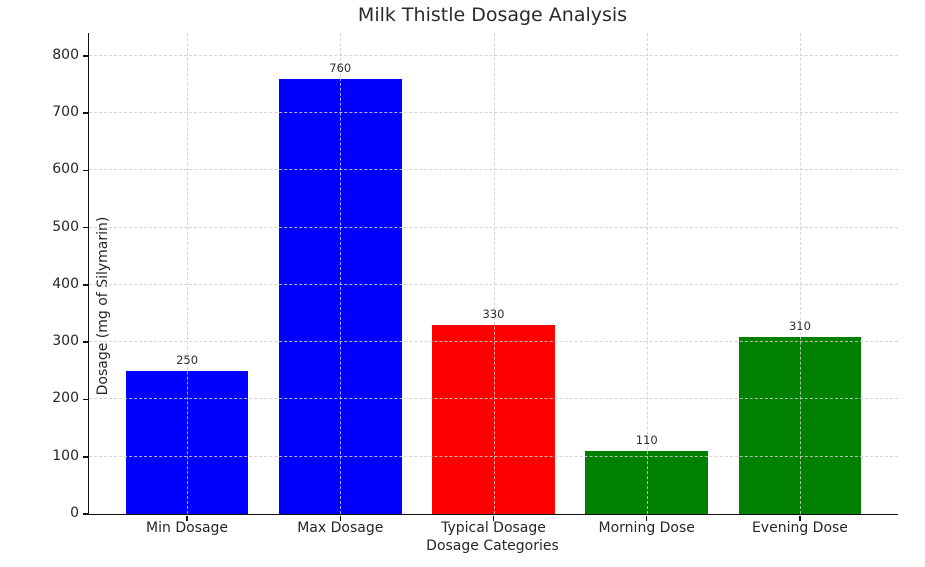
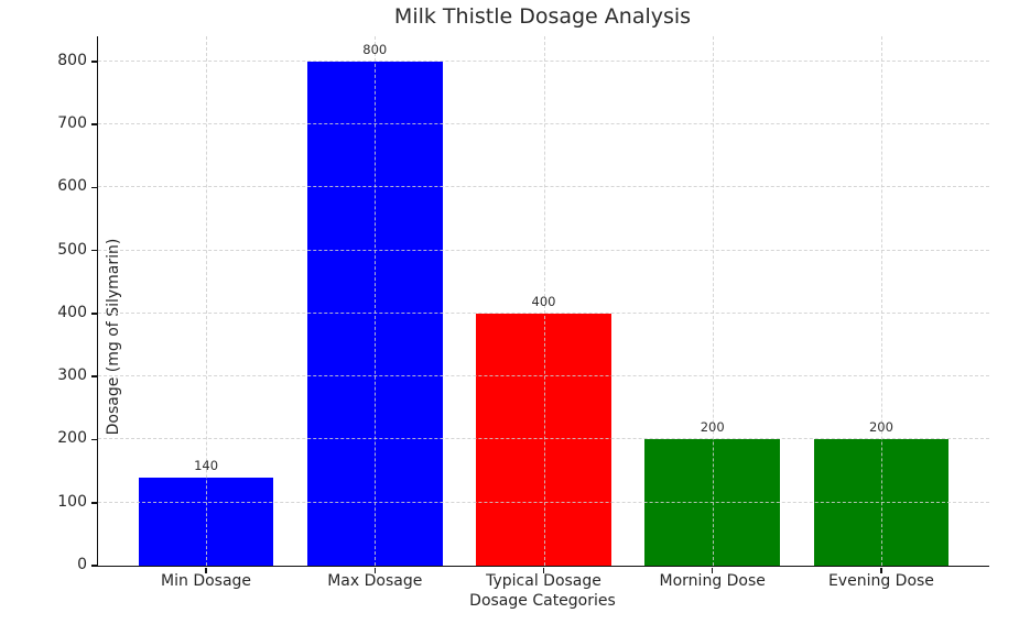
Min Dosage: 250 -> 140
Max Dosage: 760 -> 800
Typical Dosage: 330 -> 400
Morning Dose: 110 -> 200
Evening Dose: 310 -> 200
